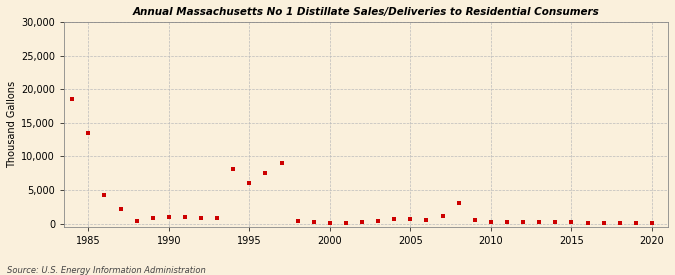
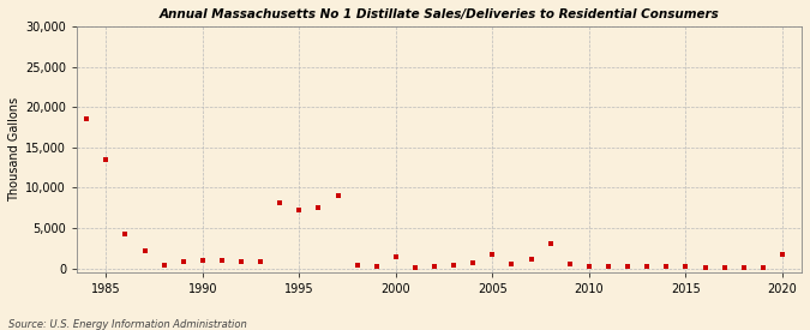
1995: 6,100 -> 7,200
2000: 0 -> 1,400
2005: 600 -> 1,800
2020: 0 -> 1,800
